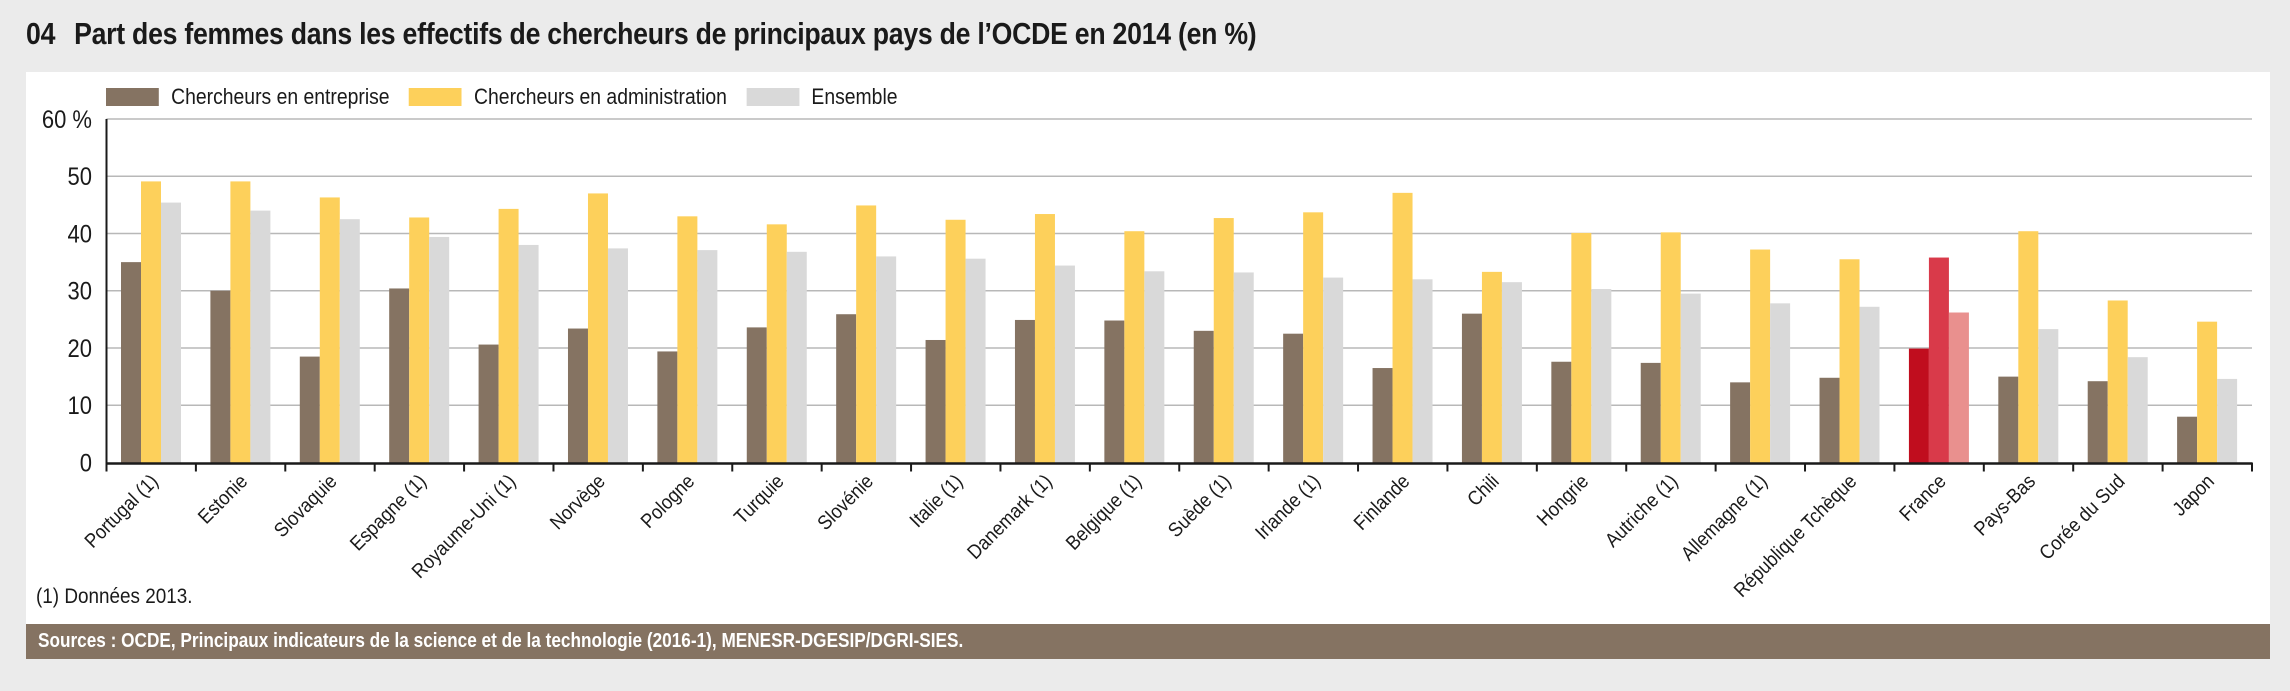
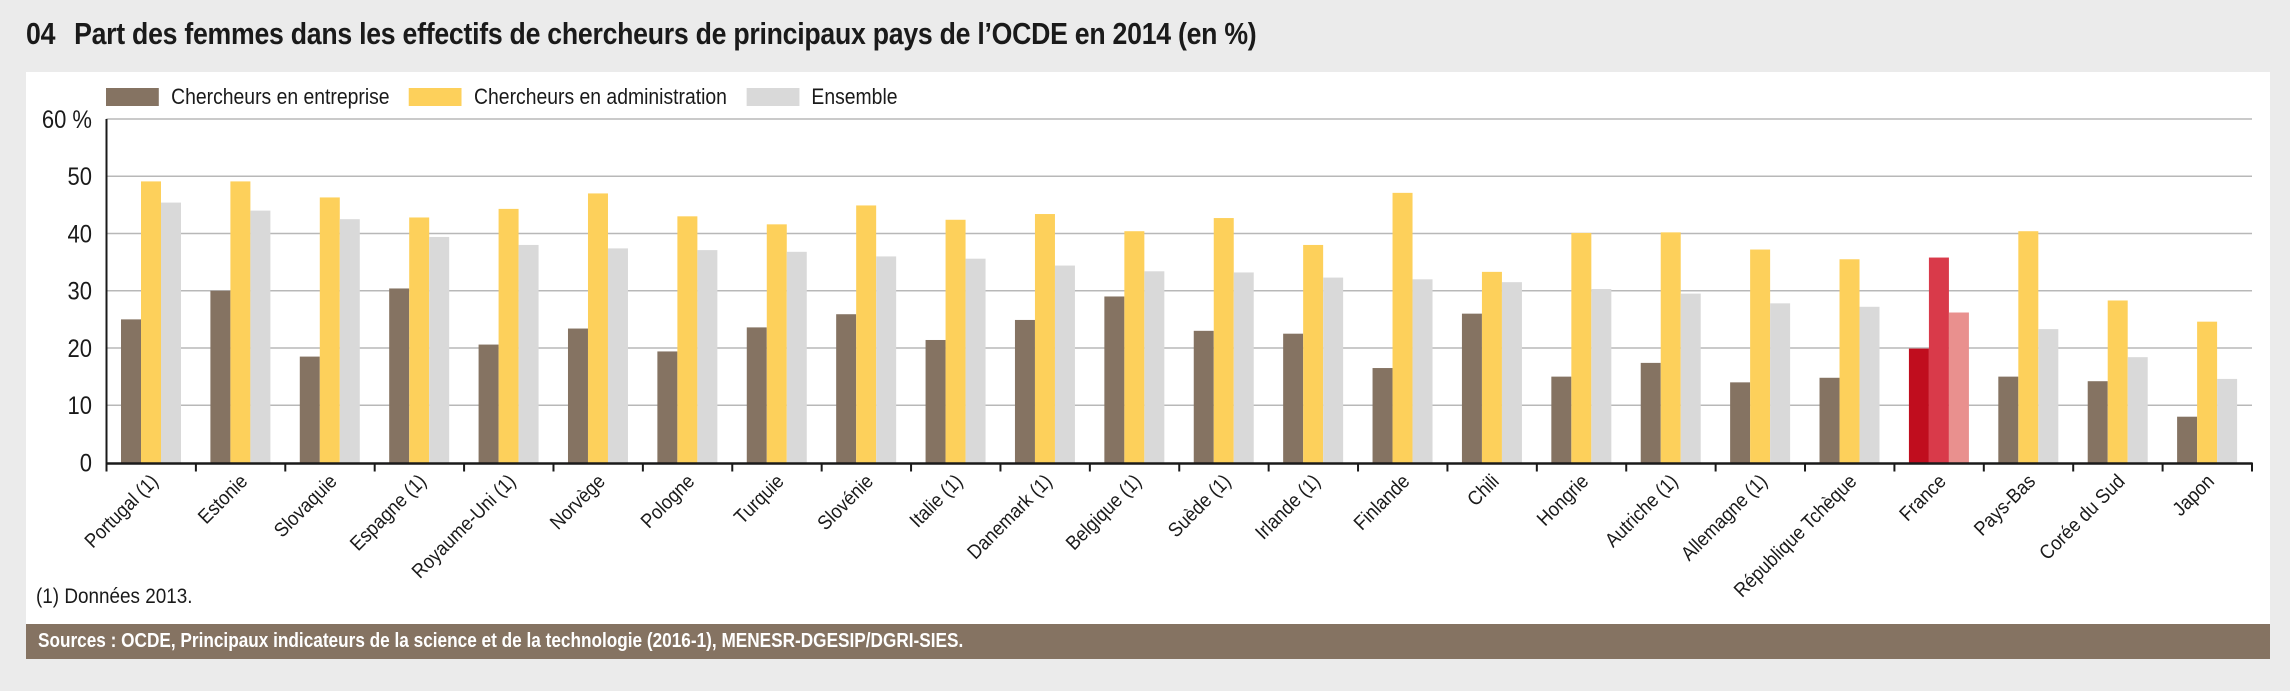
Chercheurs en entreprise/Portugal (1): 35% -> 25%
Chercheurs en entreprise/Belgique (1): 25% -> 29%
Chercheurs en administration/Irlande (1): 44% -> 38%
Chercheurs en entreprise/Hongrie: 18% -> 15%
